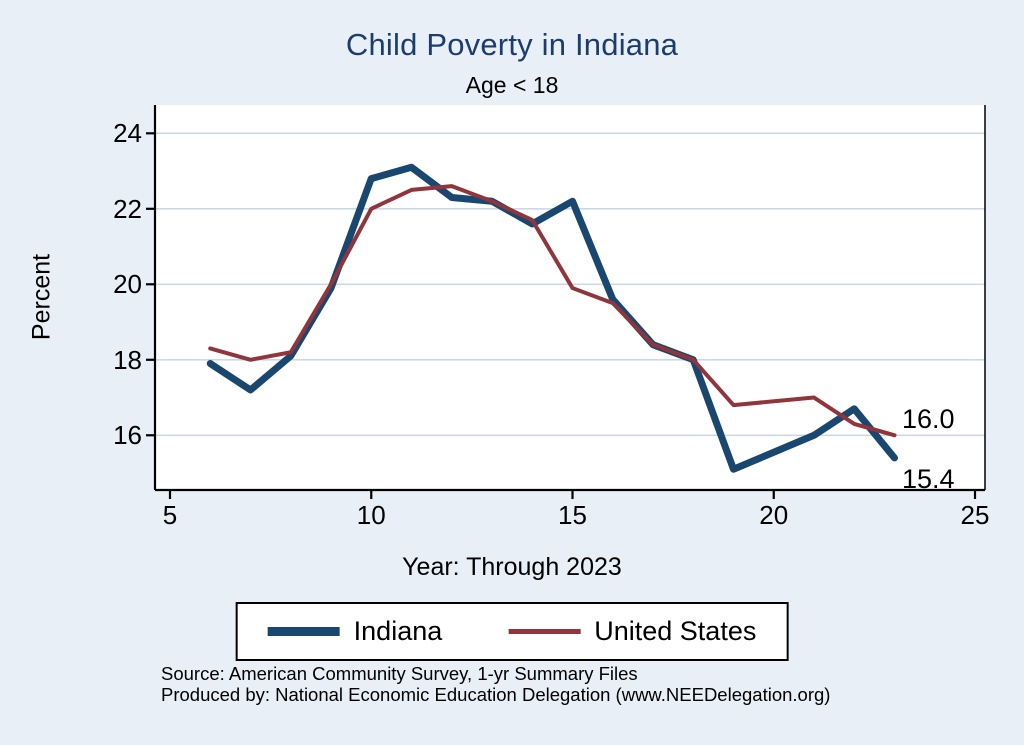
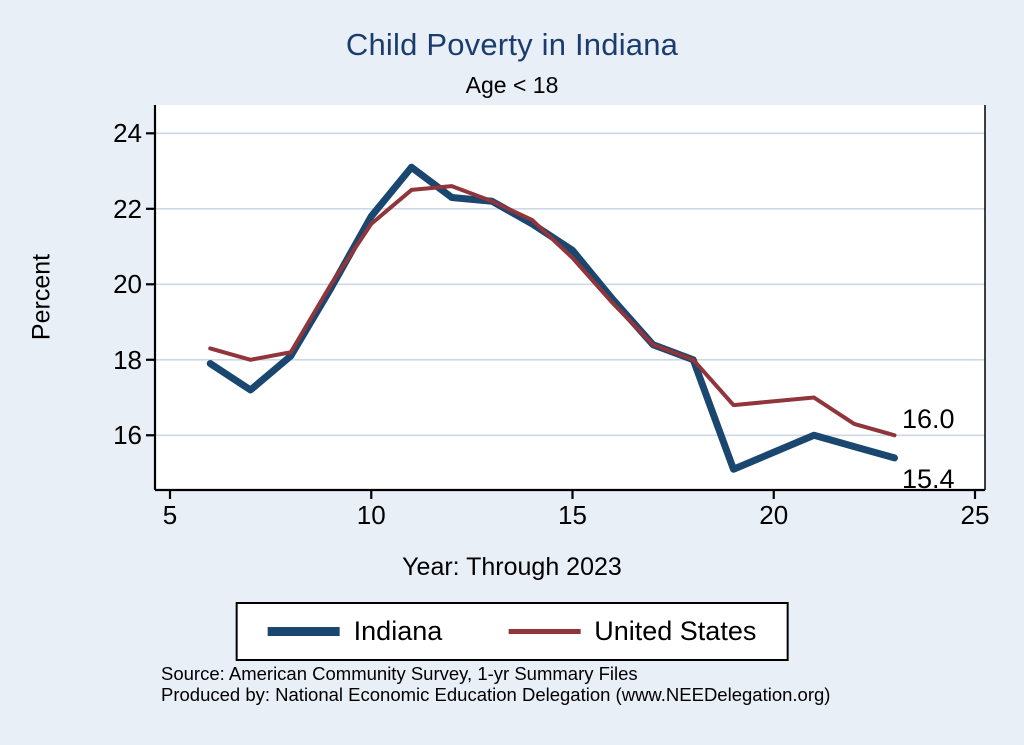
Indiana/10: 22.8 -> 21.8
United States/10: 22.0 -> 21.6
Indiana/15: 22.2 -> 20.9
United States/15: 19.9 -> 20.7
Indiana/22: 16.7 -> 15.7
